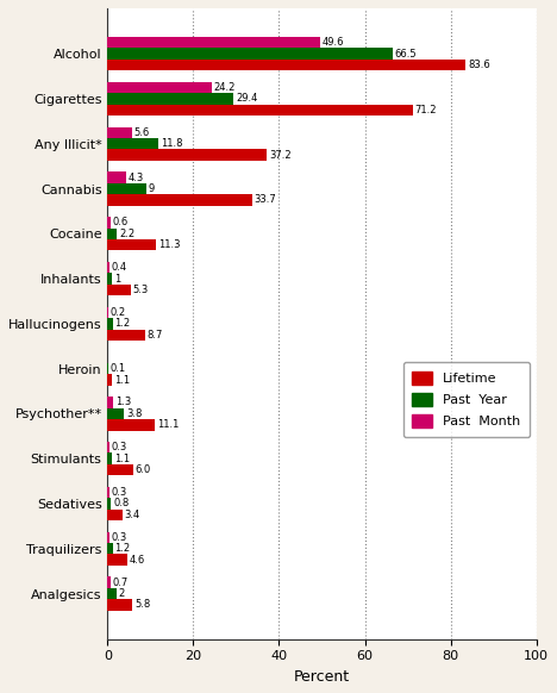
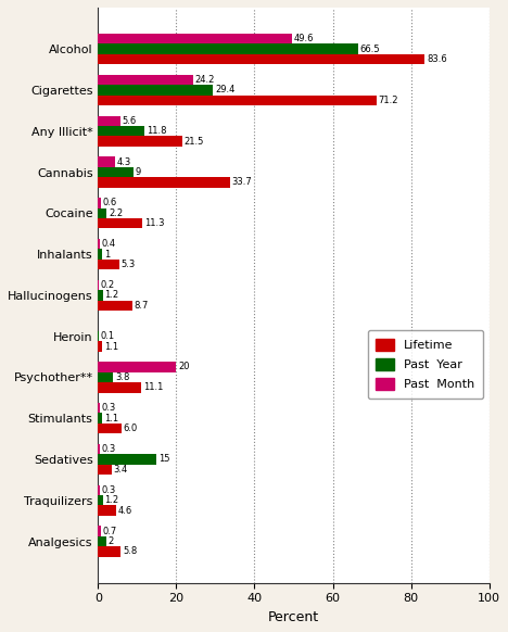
Lifetime/Any Illicit*: 37.2 -> 21.5
Past Month/Psychother**: 1.3 -> 20
Past Year/Sedatives: 0.8 -> 15
